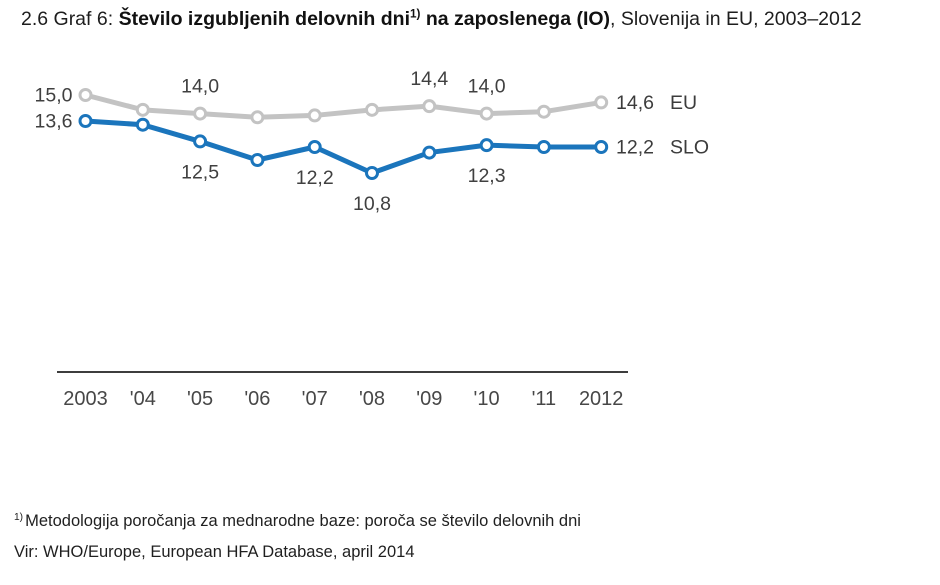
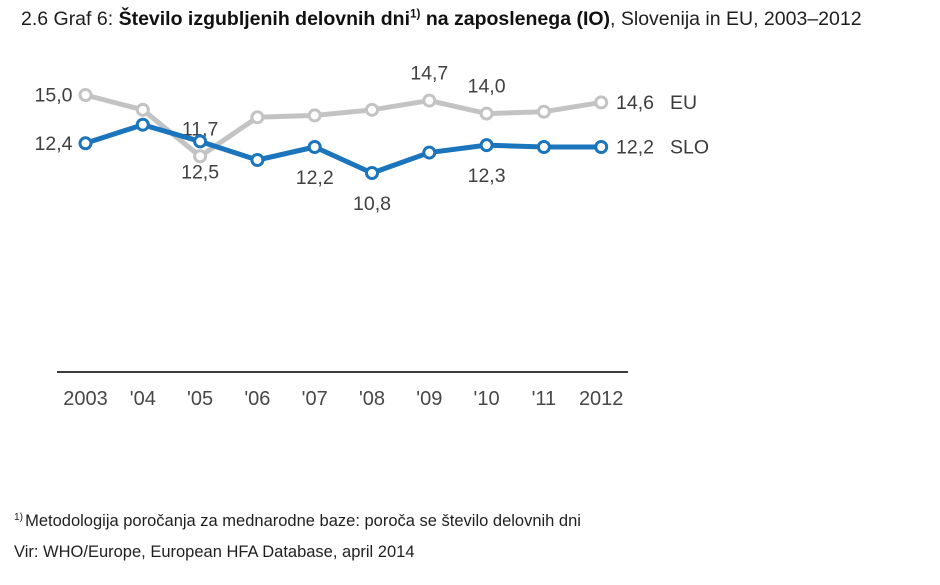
SLO/2003: 13,6 -> 12,4
EU/'05: 14,0 -> 11,7
EU/'09: 14,4 -> 14,7
